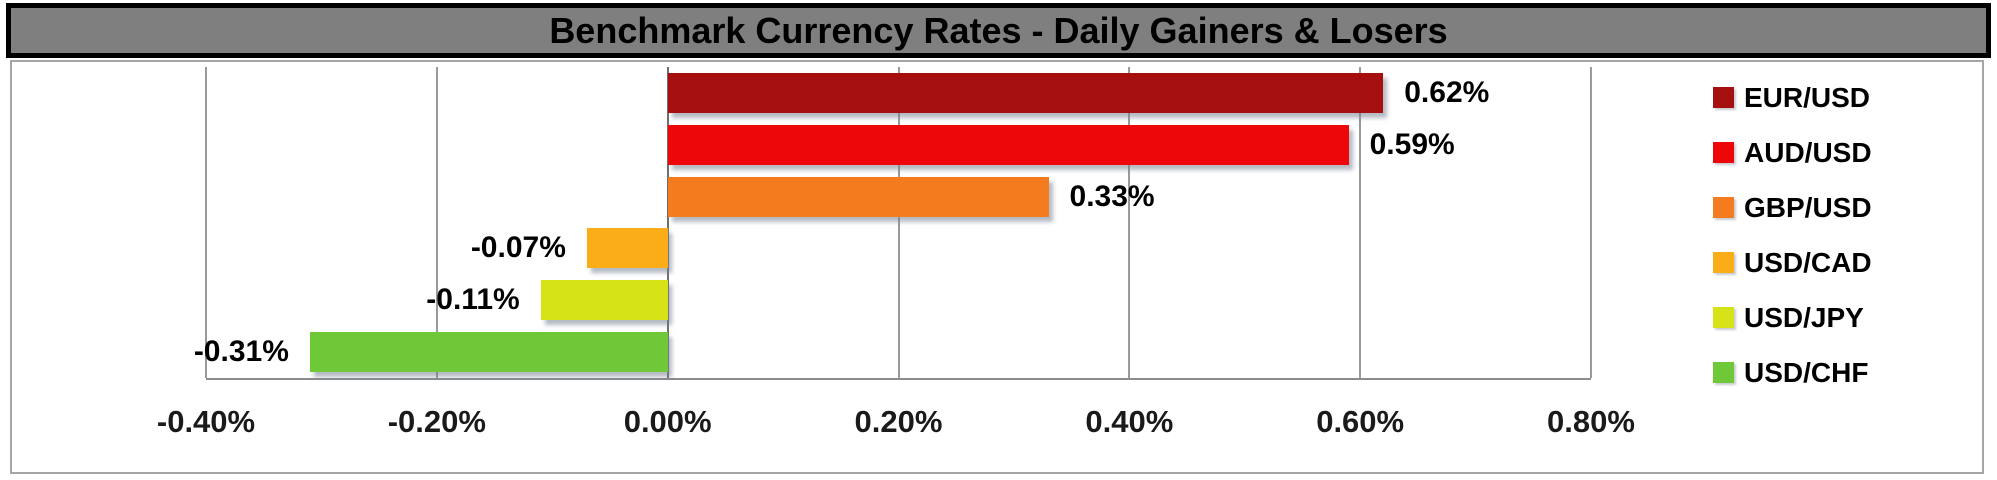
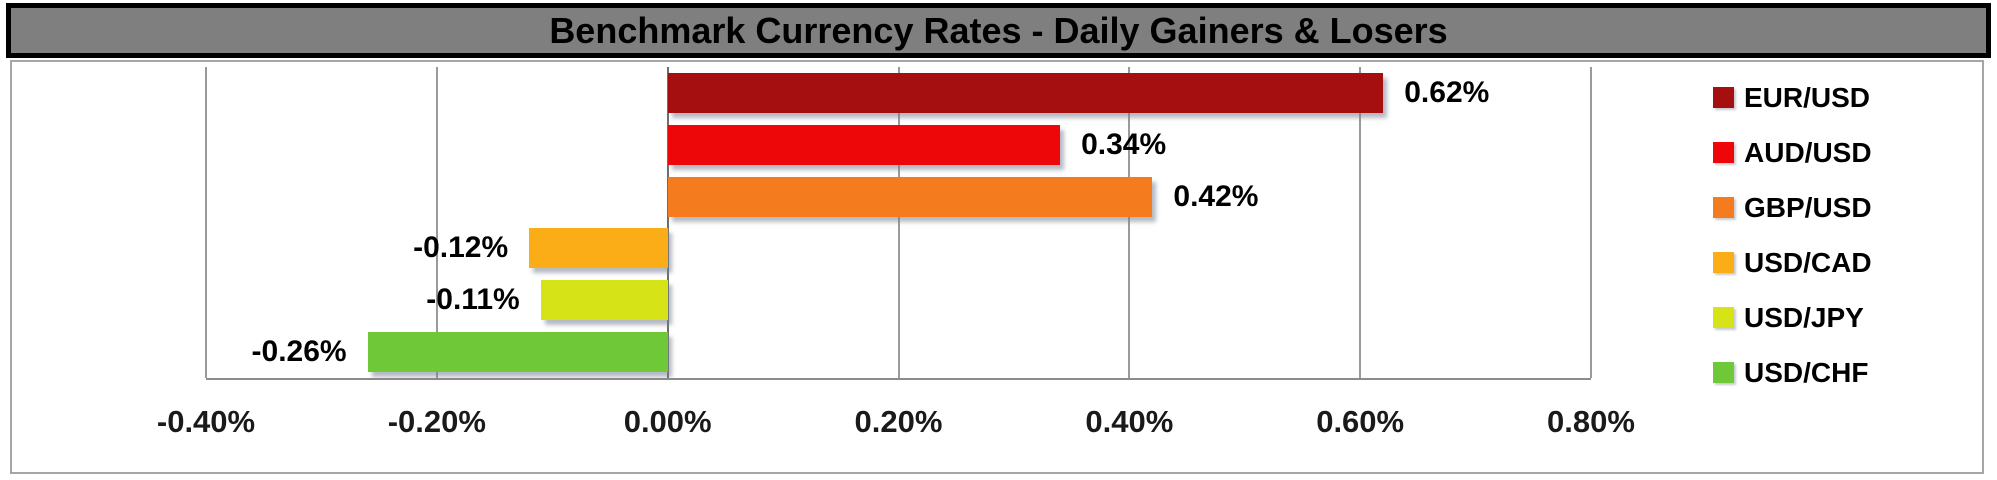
AUD/USD: 0.59% -> 0.34%
GBP/USD: 0.33% -> 0.42%
USD/CAD: -0.07% -> -0.12%
USD/CHF: -0.31% -> -0.26%
